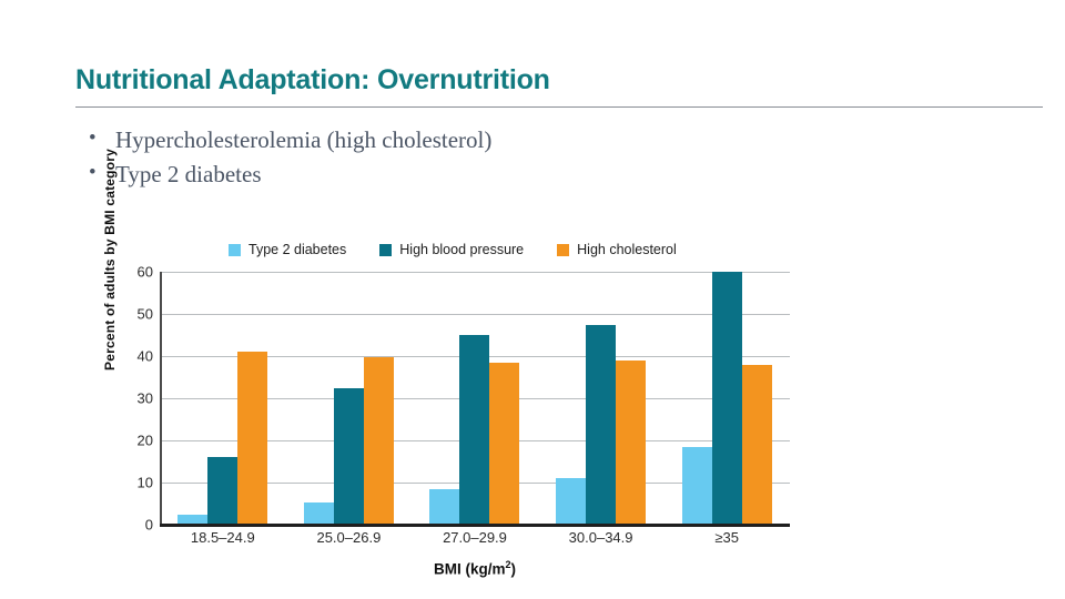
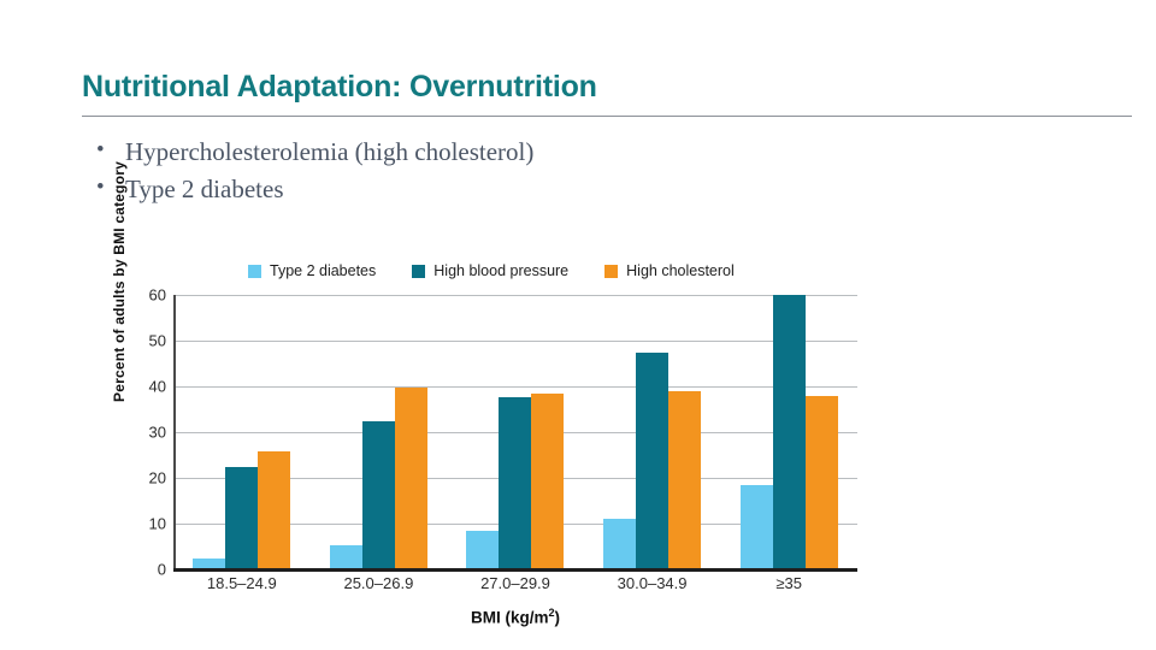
High blood pressure/18.5–24.9: 16 -> 22
High cholesterol/18.5–24.9: 41 -> 26
High blood pressure/27.0–29.9: 45 -> 38
